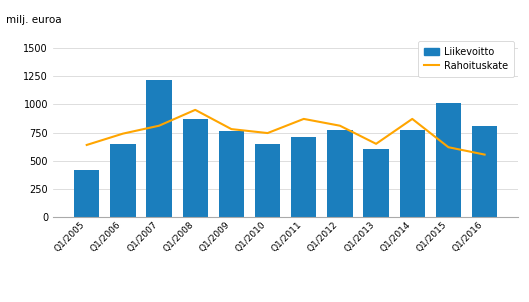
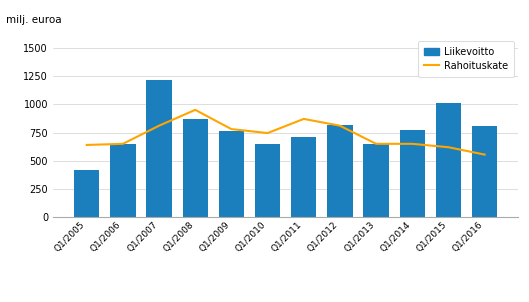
Rahoituskate/Q1/2006: 740 -> 650
Liikevoitto/Q1/2012: 770 -> 820
Liikevoitto/Q1/2013: 600 -> 650
Rahoituskate/Q1/2014: 870 -> 650
